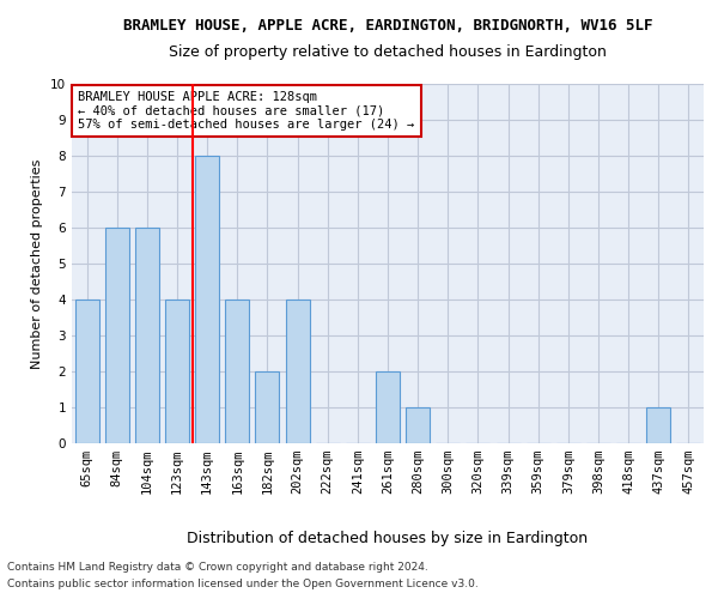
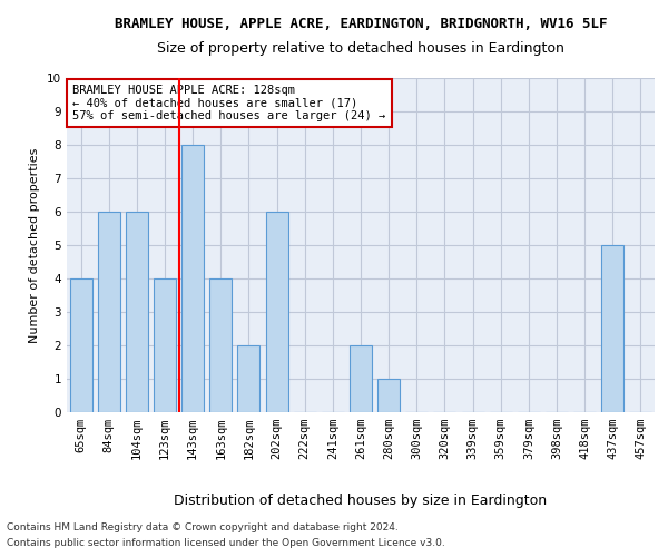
202sqm: 4 -> 6
437sqm: 1 -> 5
